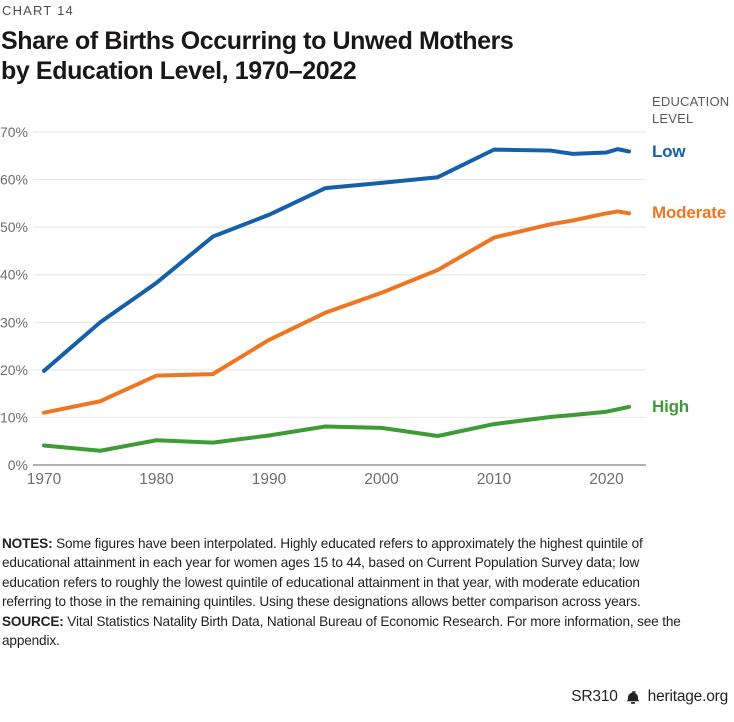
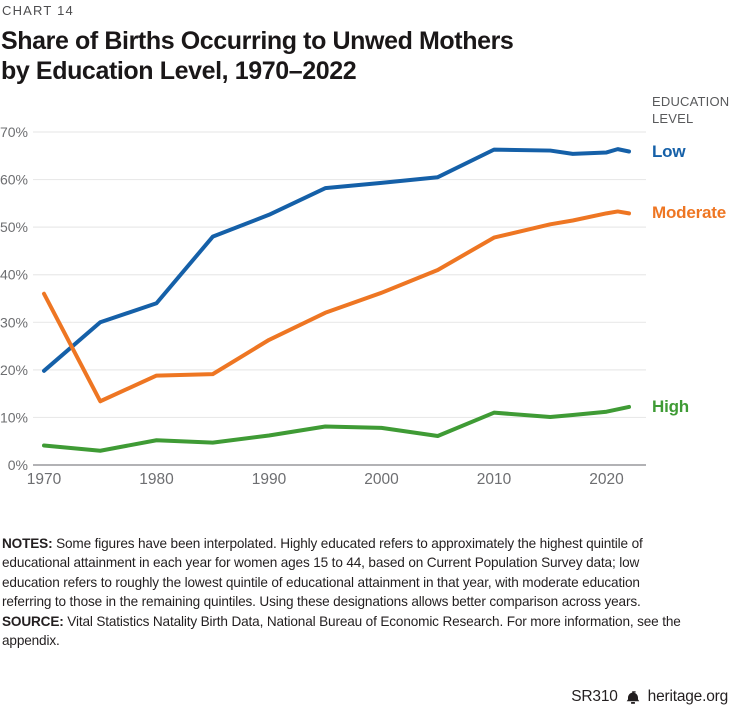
Moderate/1970: 11% -> 36%
Low/1980: 38% -> 34%
High/2010: 9% -> 11%
